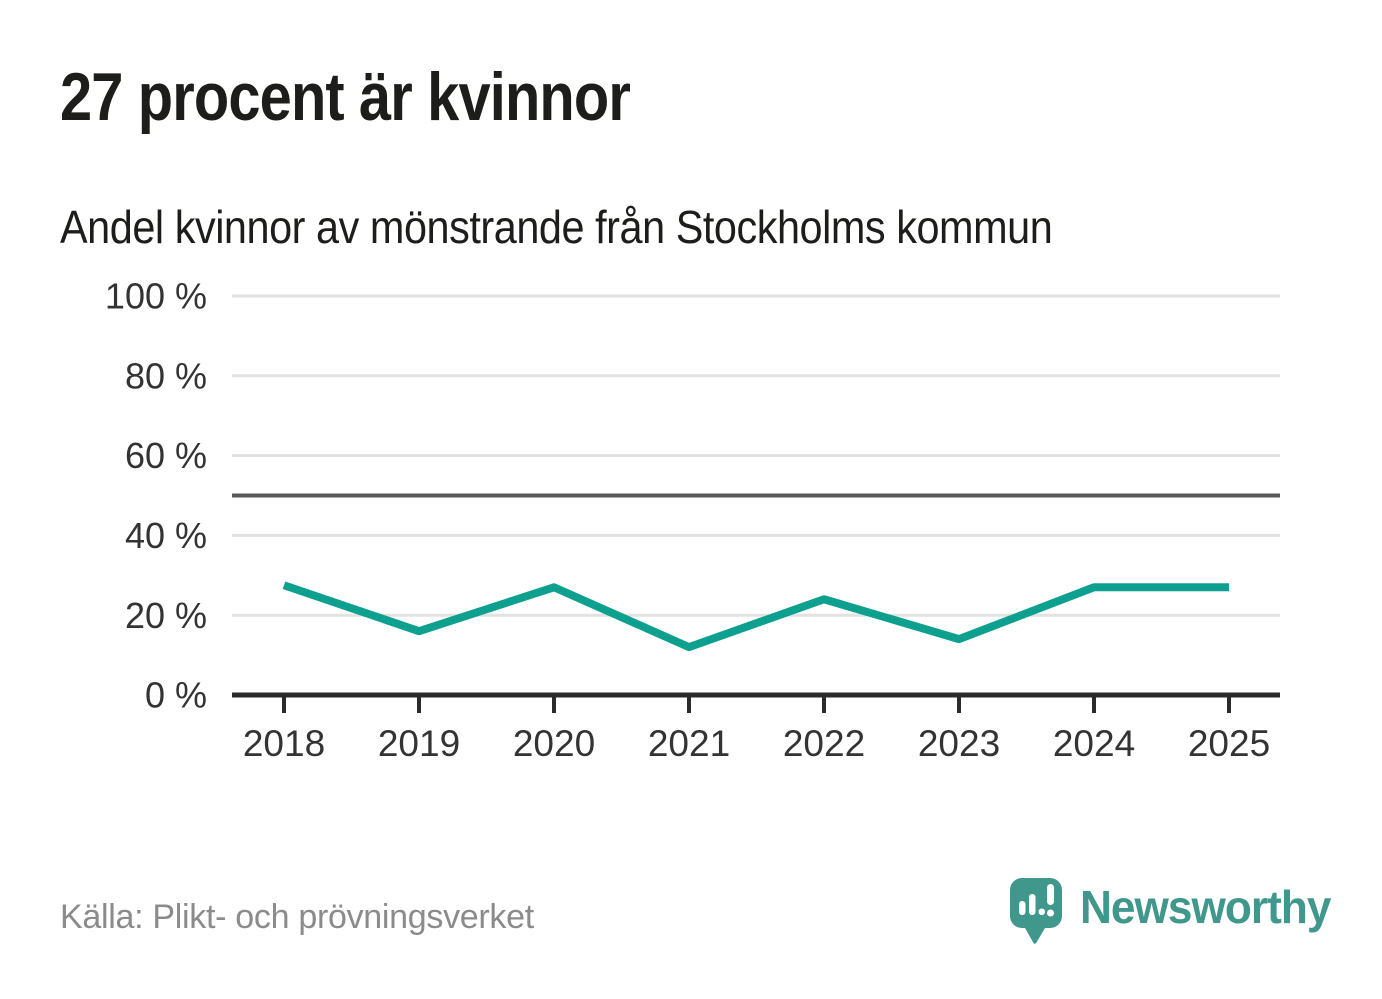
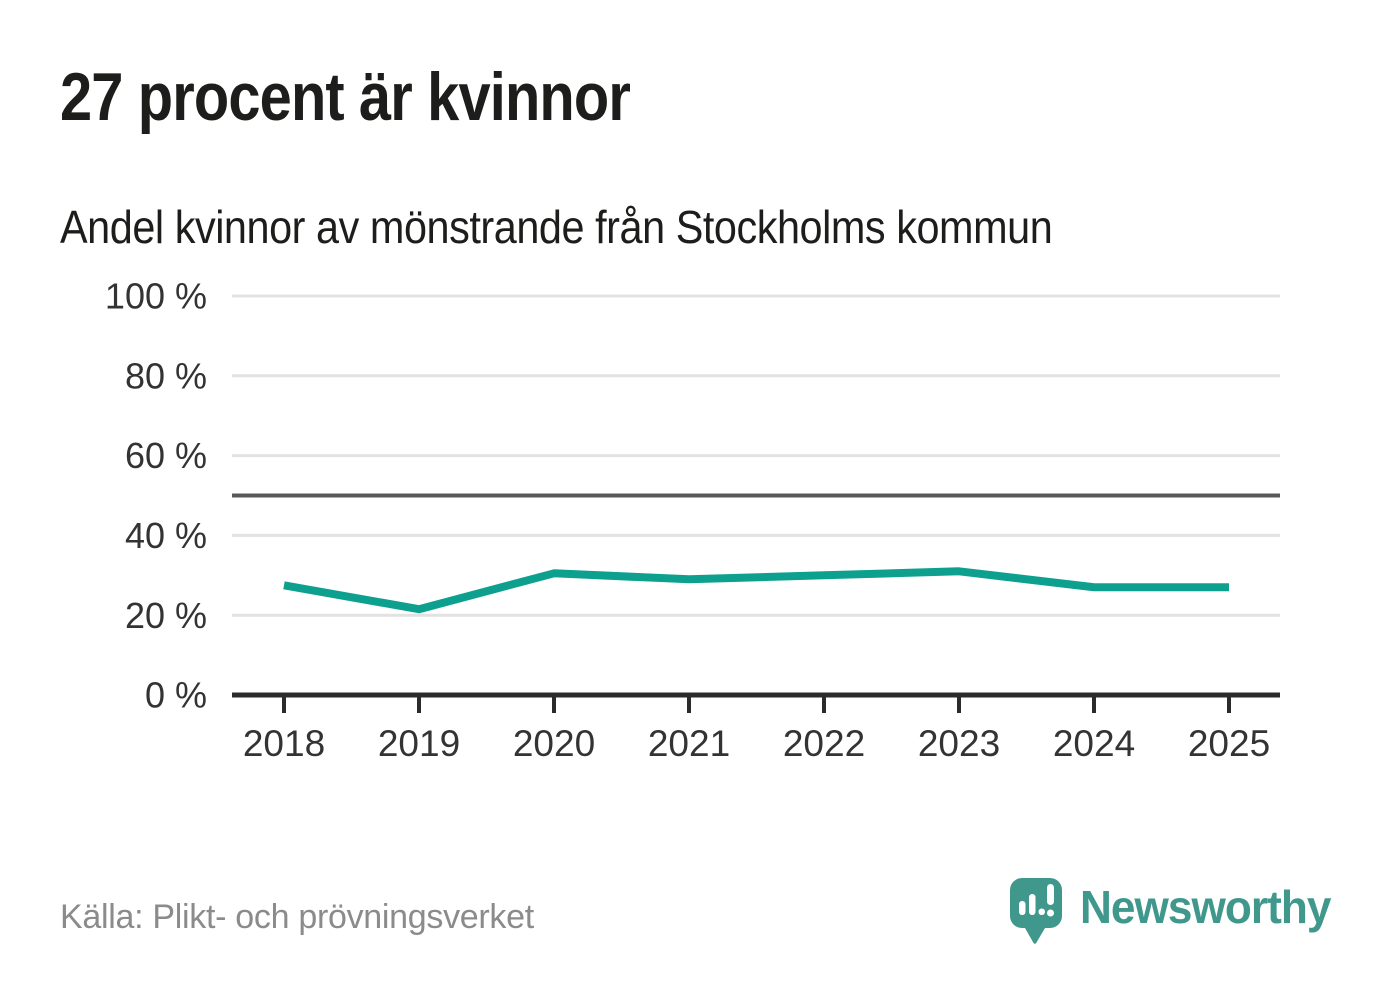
2019: 16% -> 22%
2020: 27% -> 30%
2021: 12% -> 29%
2022: 24% -> 30%
2023: 14% -> 31%
